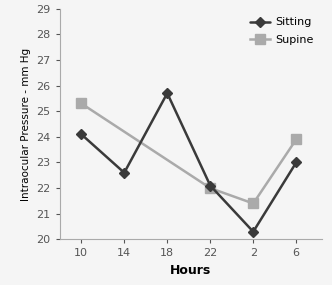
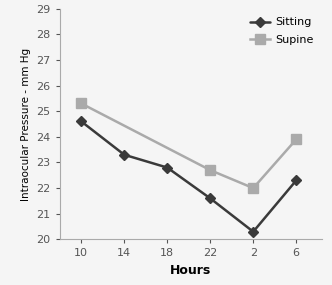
Sitting/10: 24.1 -> 24.6
Sitting/14: 22.6 -> 23.3
Sitting/18: 25.7 -> 22.8
Sitting/22: 22.1 -> 21.6
Supine/22: 22.0 -> 22.7
Supine/2: 21.4 -> 22.0
Sitting/6: 23.0 -> 22.3
